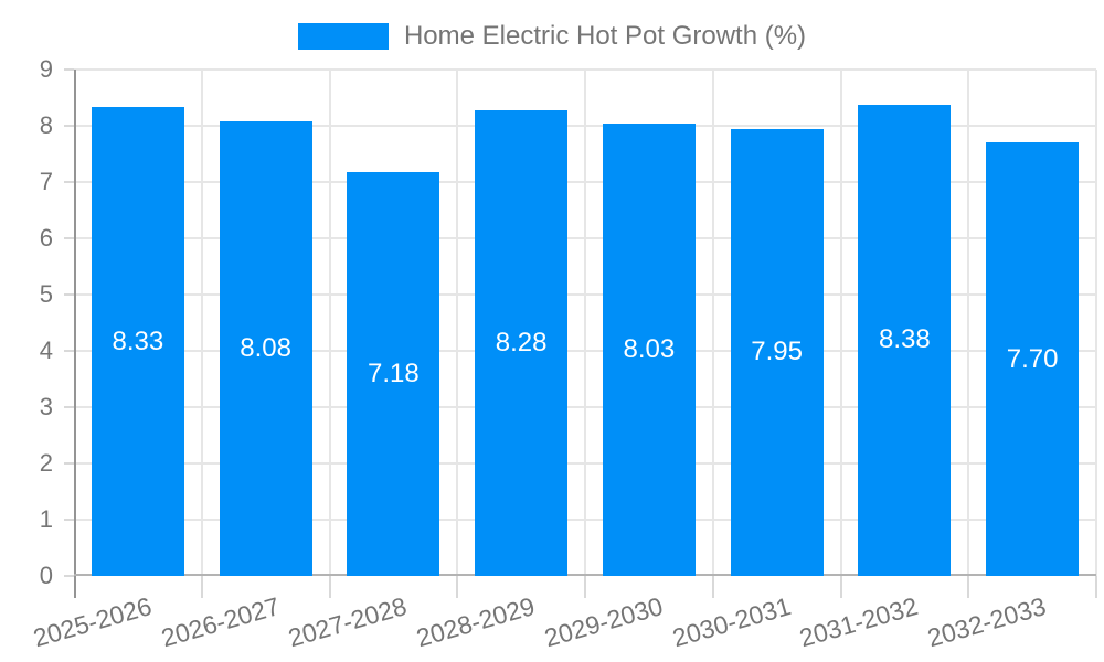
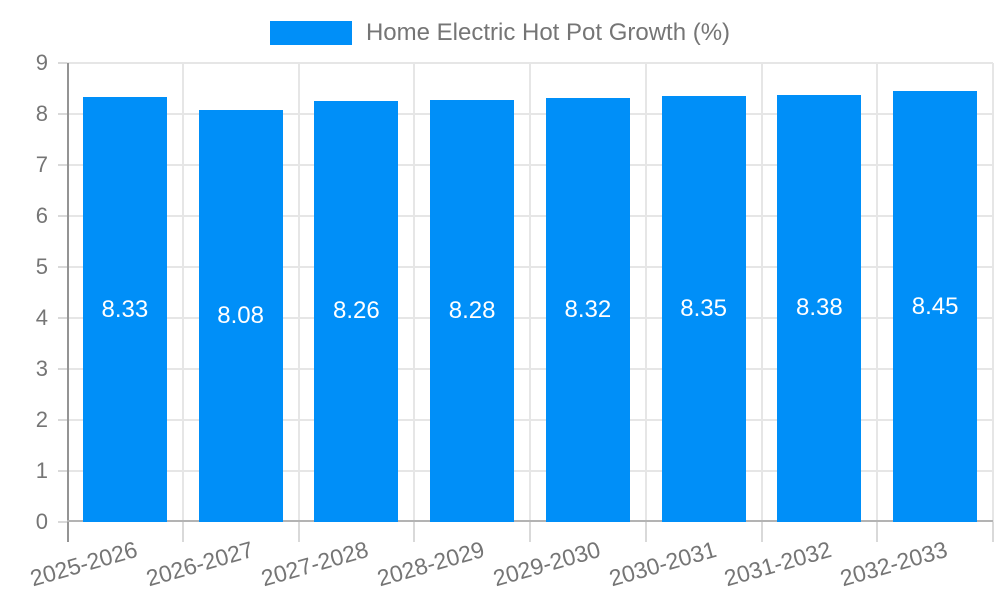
2027-2028: 7.18 -> 8.26
2029-2030: 8.03 -> 8.32
2030-2031: 7.95 -> 8.35
2032-2033: 7.70 -> 8.45
